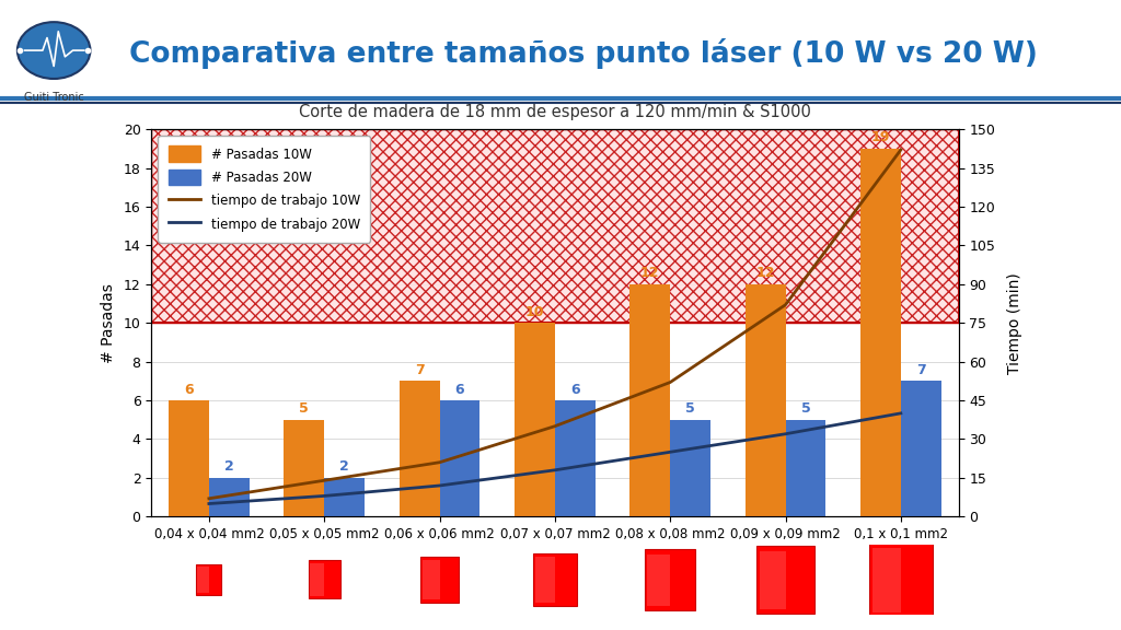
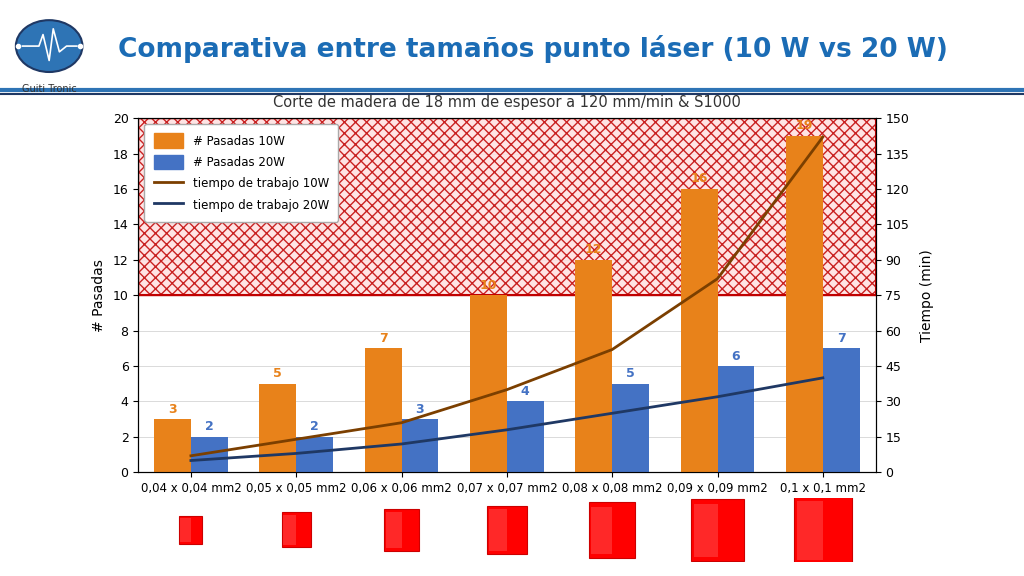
Corte de madera de 18 mm de espesor a 120 mm/min & S1000/# Pasadas 10W/0,04 x 0,04 mm2: 6 -> 3
Corte de madera de 18 mm de espesor a 120 mm/min & S1000/# Pasadas 20W/0,06 x 0,06 mm2: 6 -> 3
Corte de madera de 18 mm de espesor a 120 mm/min & S1000/# Pasadas 20W/0,07 x 0,07 mm2: 6 -> 4
Corte de madera de 18 mm de espesor a 120 mm/min & S1000/# Pasadas 10W/0,09 x 0,09 mm2: 12 -> 16
Corte de madera de 18 mm de espesor a 120 mm/min & S1000/# Pasadas 20W/0,09 x 0,09 mm2: 5 -> 6
